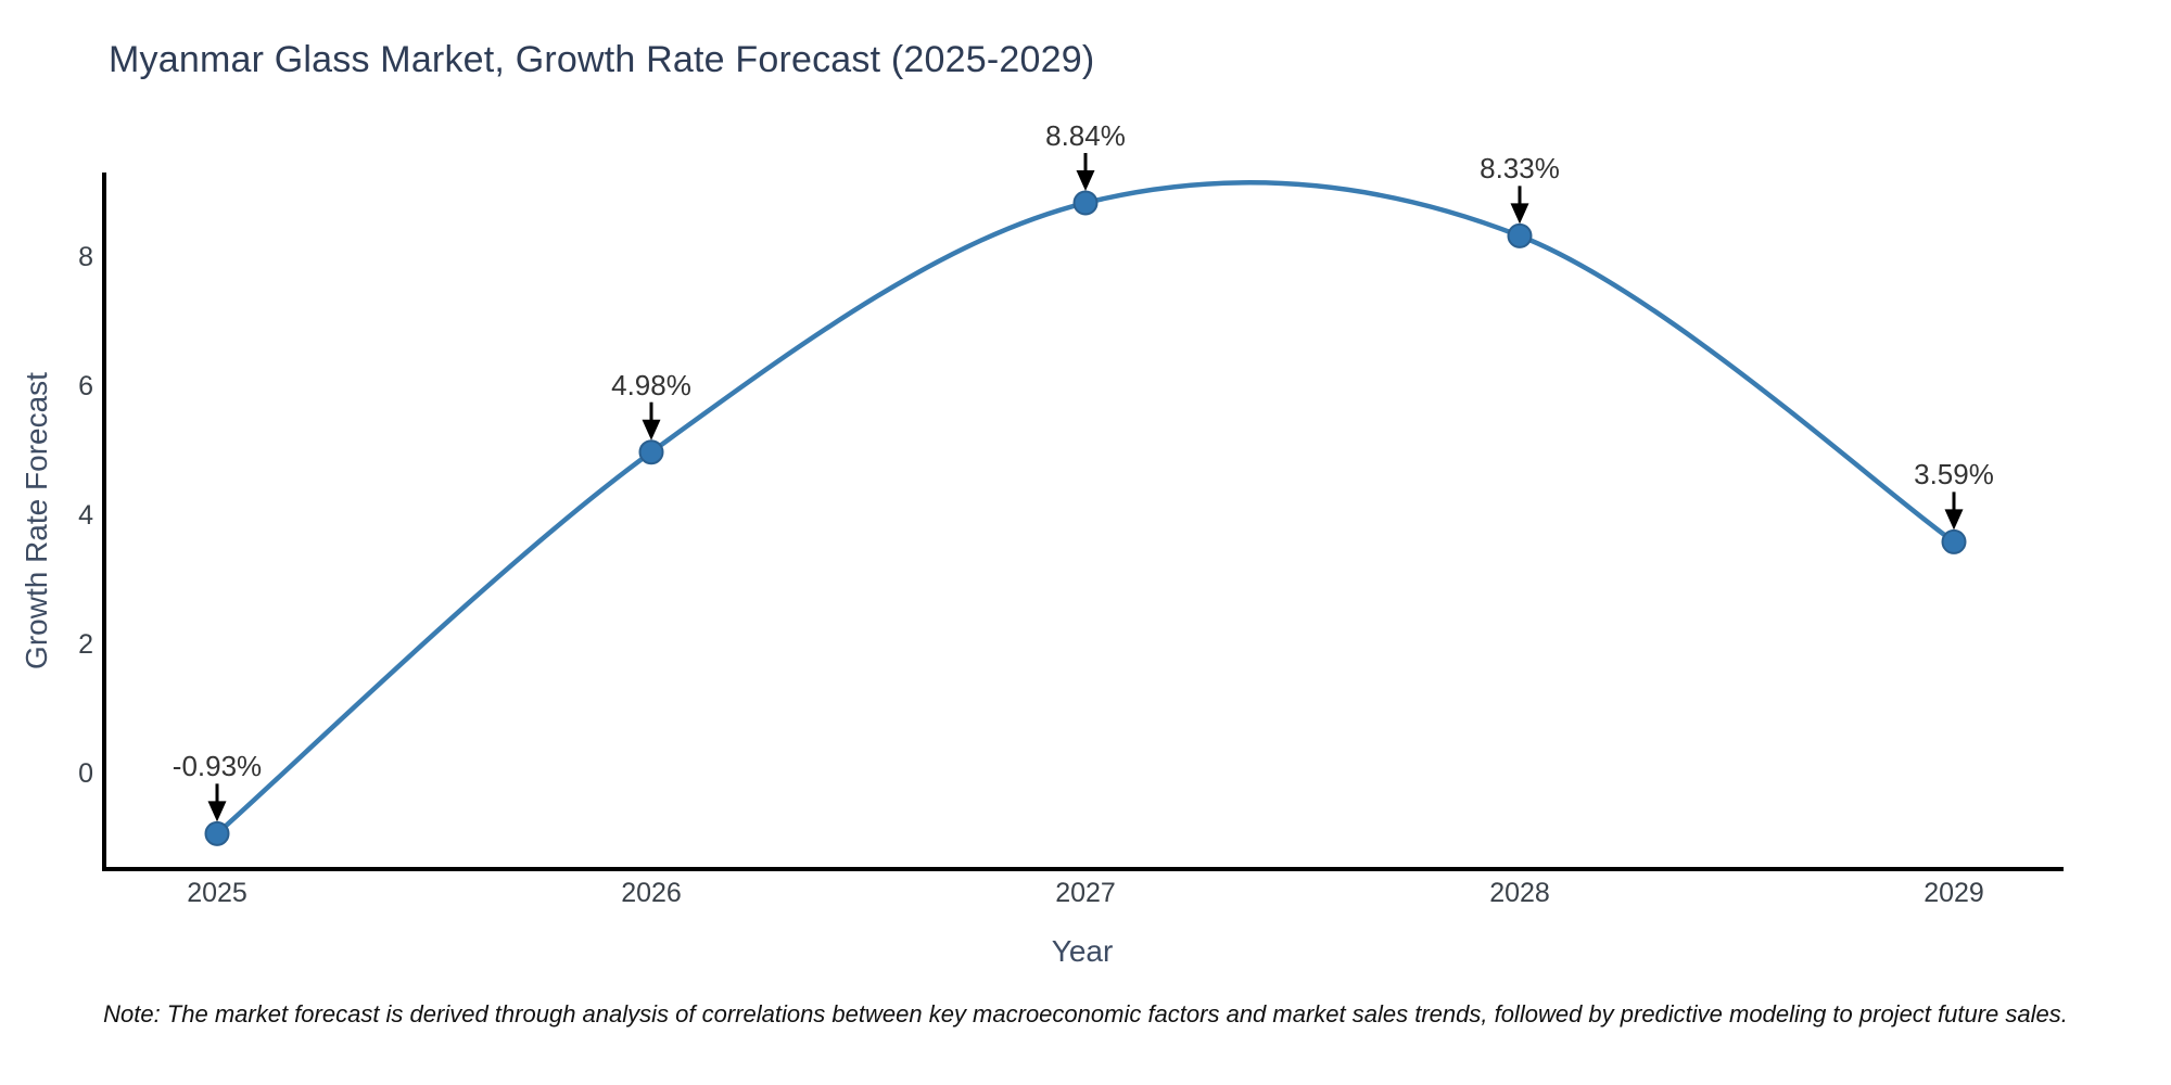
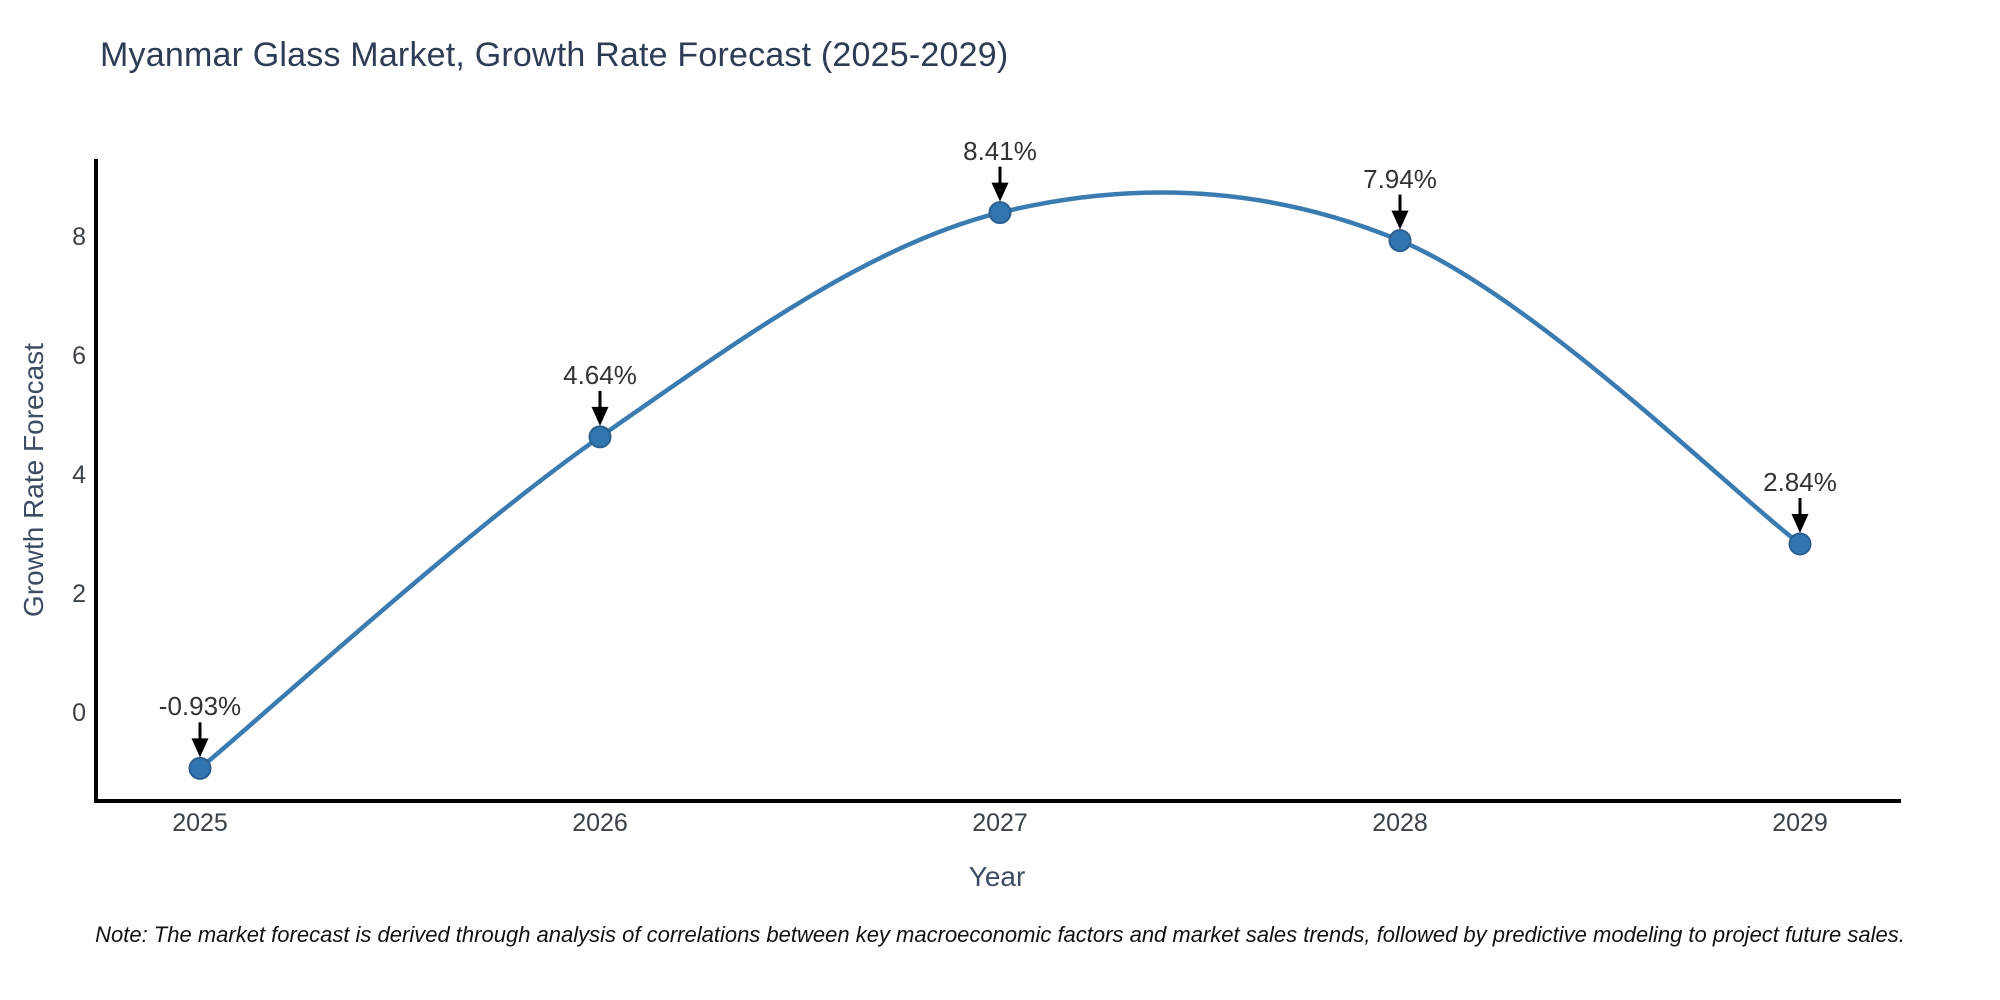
2026: 4.98% -> 4.64%
2027: 8.84% -> 8.41%
2028: 8.33% -> 7.94%
2029: 3.59% -> 2.84%
